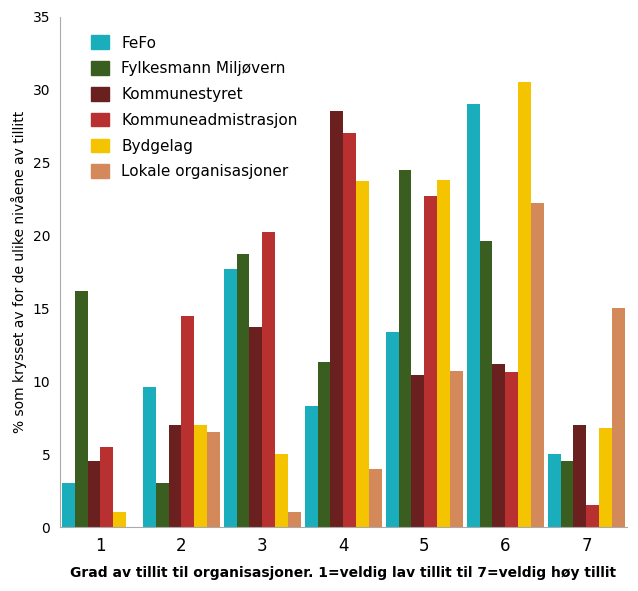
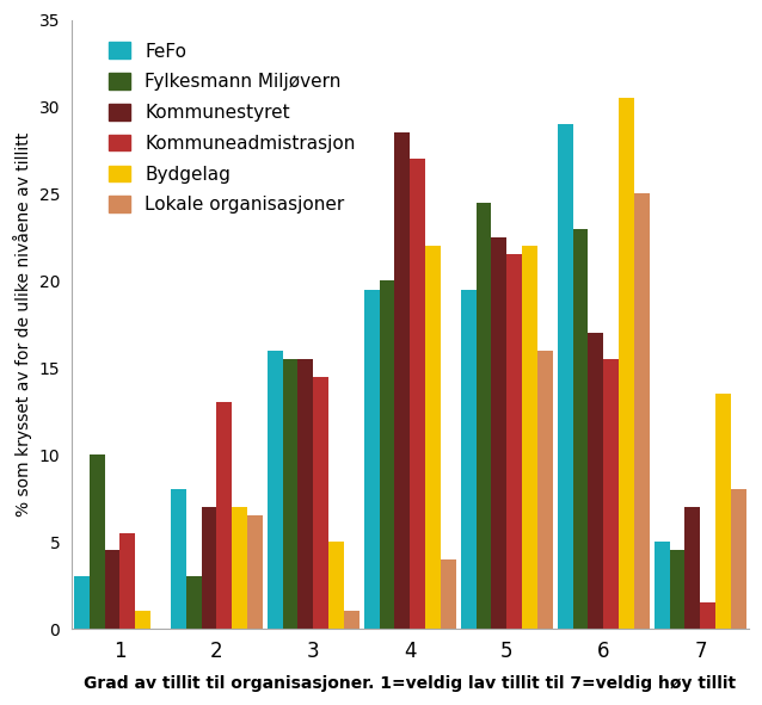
Fylkesmann Miljøvern/1: 16.2 -> 10.0
FeFo/2: 9.6 -> 8.0
Kommuneadmistrasjon/2: 14.5 -> 13.0
FeFo/3: 17.7 -> 16.0
Fylkesmann Miljøvern/3: 18.7 -> 15.5
Kommunestyret/3: 13.7 -> 15.5
Kommuneadmistrasjon/3: 20.2 -> 14.5
FeFo/4: 8.3 -> 19.5
Fylkesmann Miljøvern/4: 11.3 -> 20.0
Bydgelag/4: 23.7 -> 22.0
FeFo/5: 13.4 -> 19.5
Kommunestyret/5: 10.4 -> 22.5
Kommuneadmistrasjon/5: 22.7 -> 21.5
Bydgelag/5: 23.8 -> 22.0
Lokale organisasjoner/5: 10.7 -> 16.0
Fylkesmann Miljøvern/6: 19.6 -> 23.0
Kommunestyret/6: 11.2 -> 17.0
Kommuneadmistrasjon/6: 10.6 -> 15.5
Lokale organisasjoner/6: 22.2 -> 25.0
Bydgelag/7: 6.8 -> 13.5
Lokale organisasjoner/7: 15.0 -> 8.0
